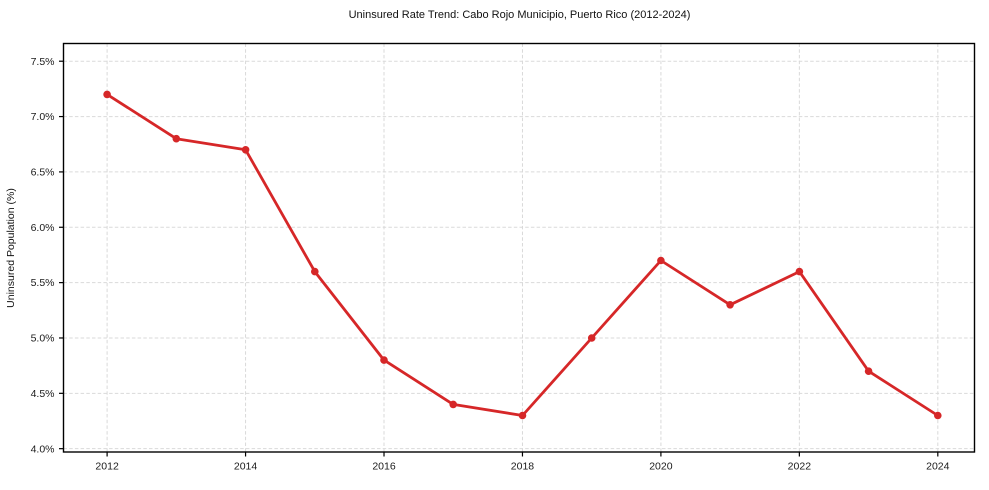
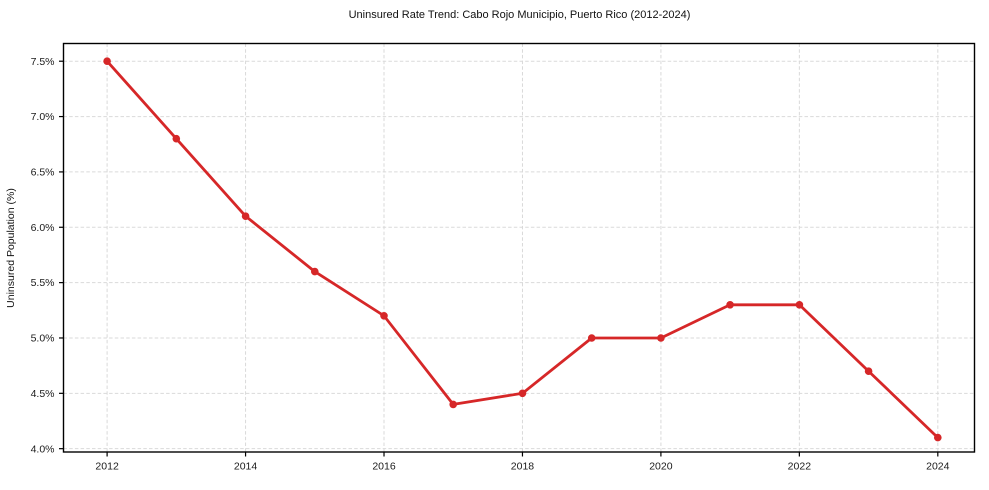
2012: 7.2% -> 7.5%
2014: 6.7% -> 6.1%
2016: 4.8% -> 5.2%
2018: 4.3% -> 4.5%
2020: 5.7% -> 5.0%
2022: 5.6% -> 5.3%
2024: 4.3% -> 4.1%
